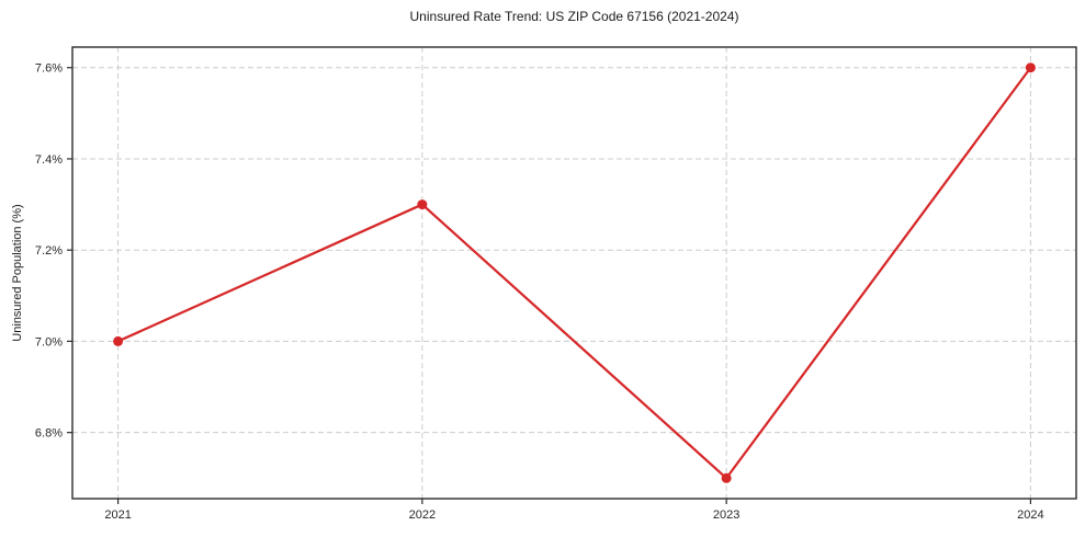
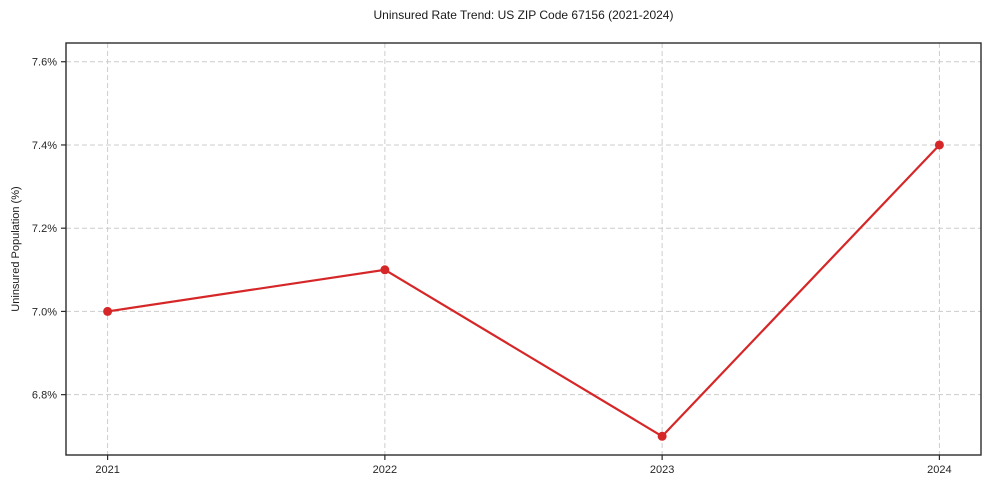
2022: 7.3% -> 7.1%
2024: 7.6% -> 7.4%
